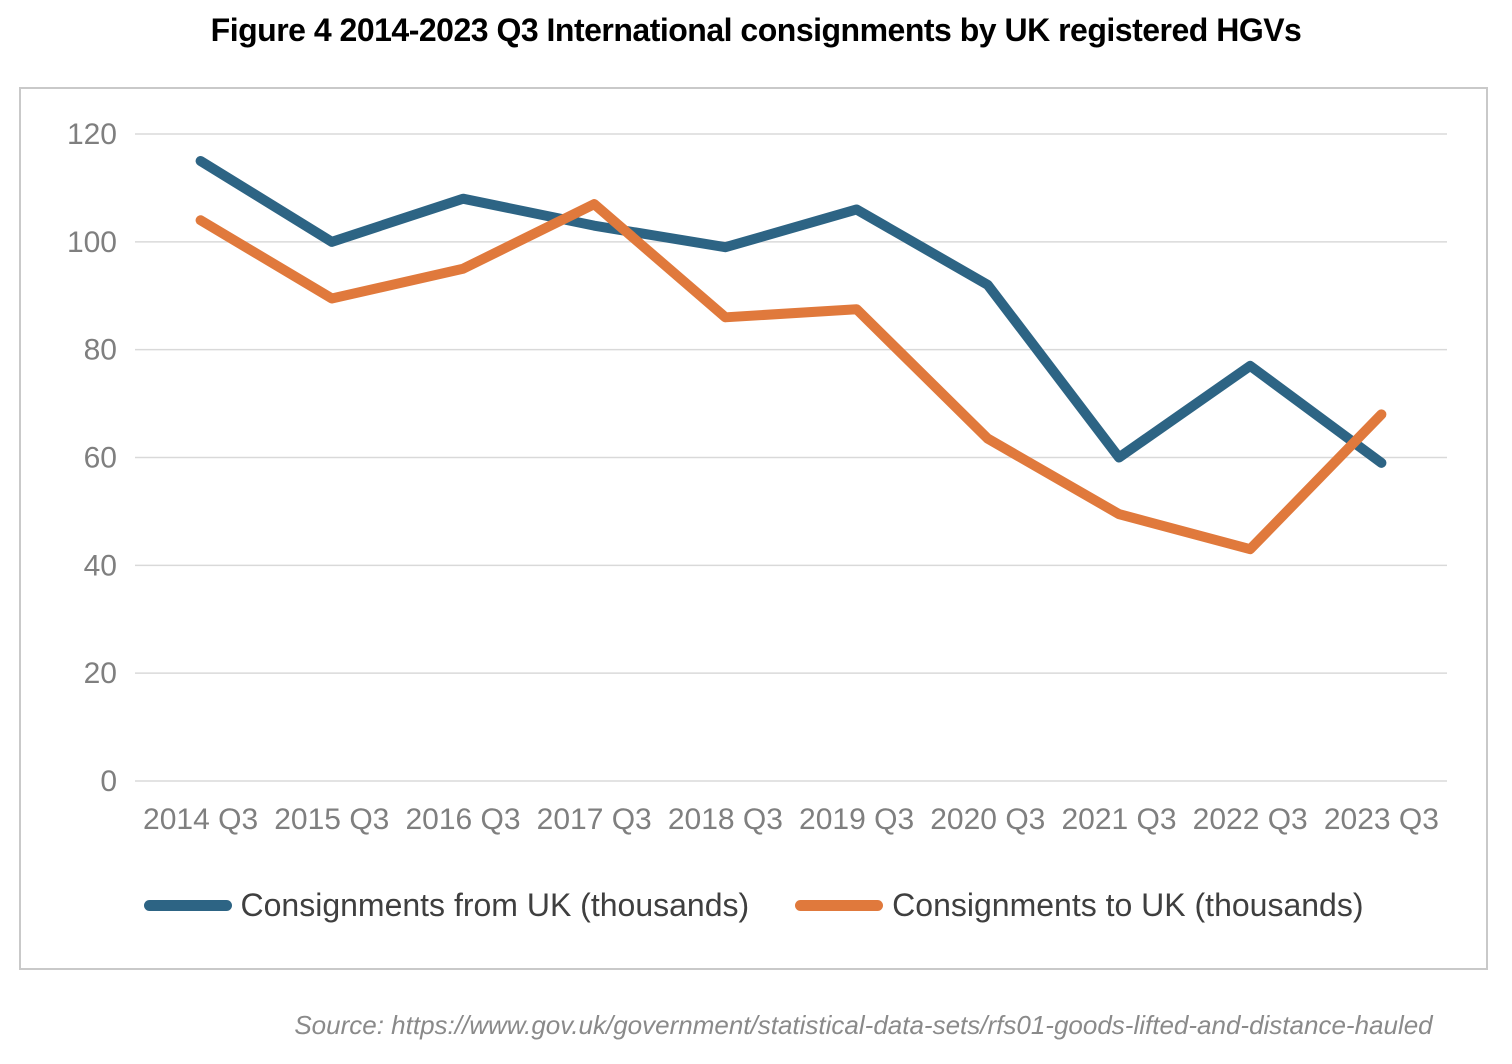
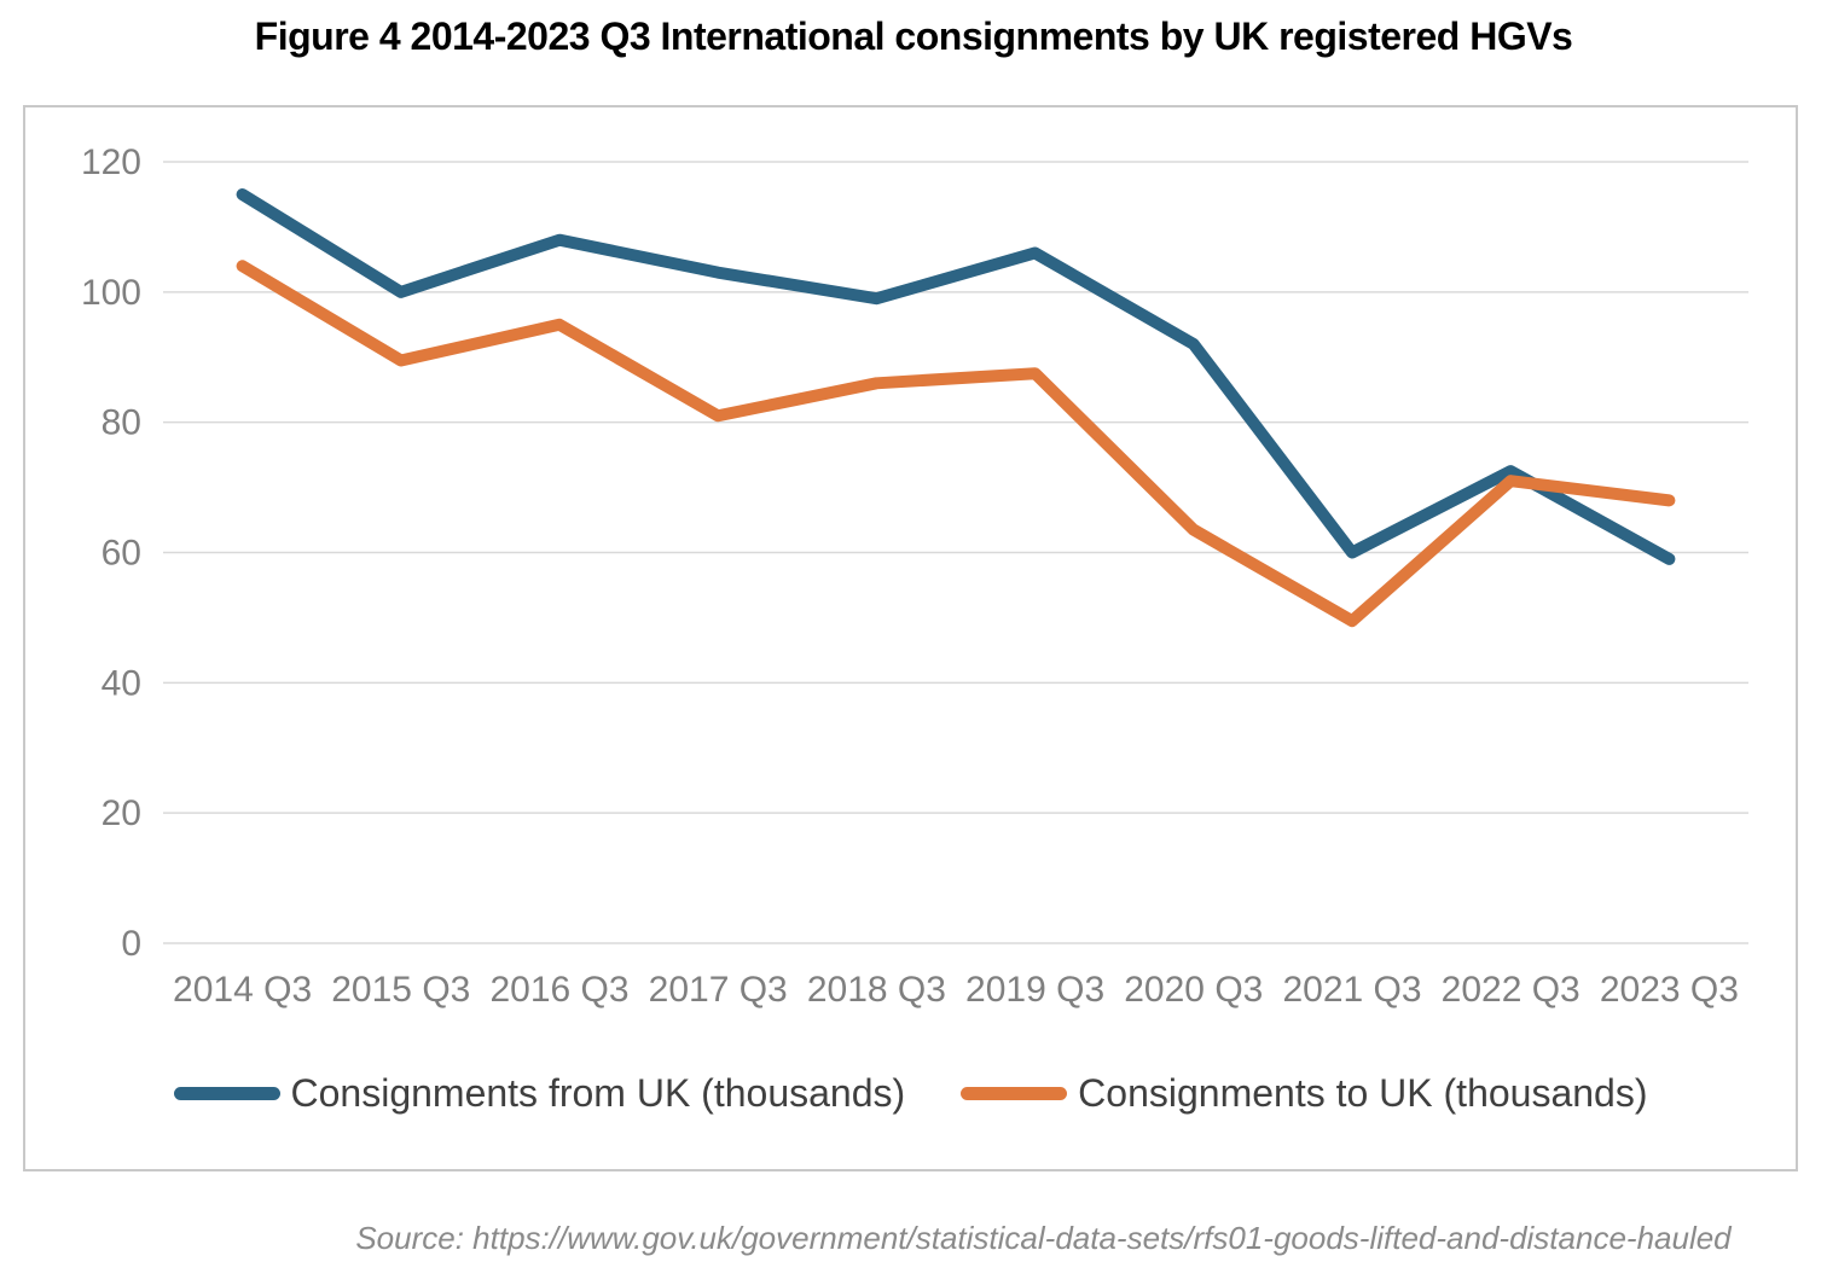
Consignments to UK (thousands)/2017 Q3: 107 -> 81
Consignments from UK (thousands)/2022 Q3: 77 -> 72
Consignments to UK (thousands)/2022 Q3: 43 -> 71
